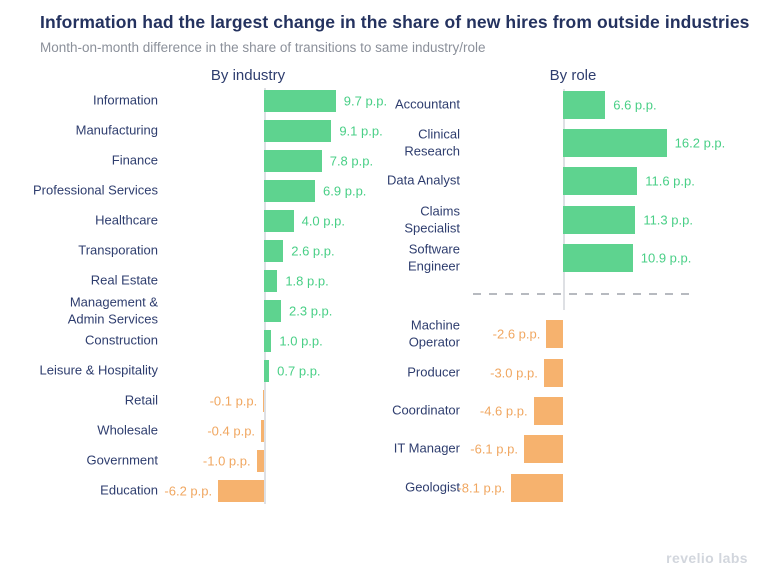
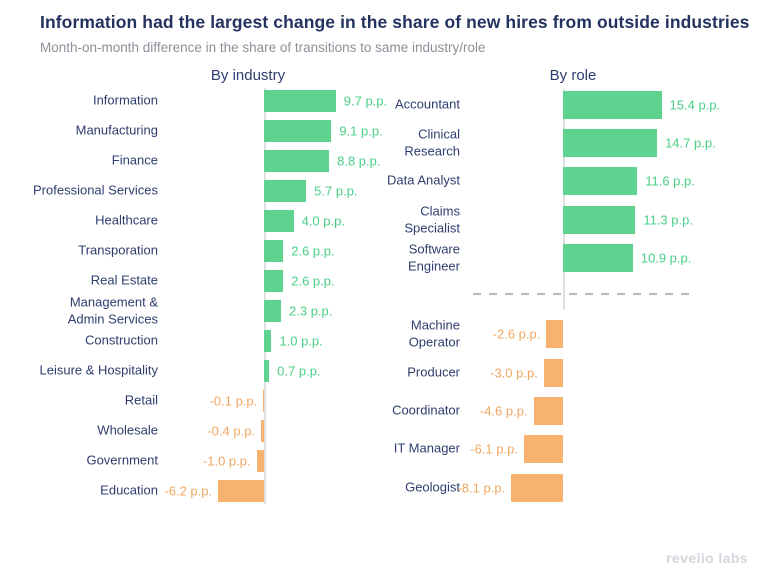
By industry/Finance: 7.8 -> 8.8
By industry/Professional Services: 6.9 -> 5.7
By industry/Real Estate: 1.8 -> 2.6
By role/Accountant: 6.6 -> 15.4
By role/Clinical Research: 16.2 -> 14.7
